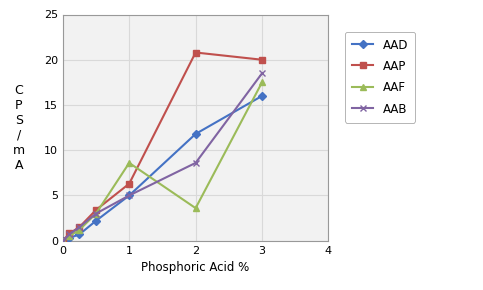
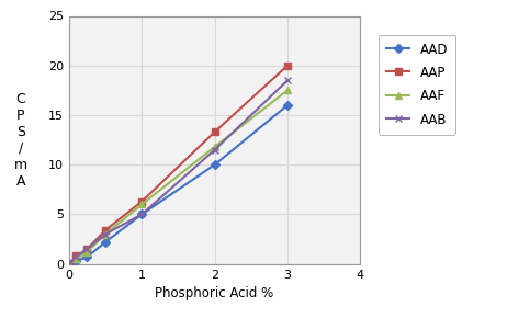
AAF/1: 8.6 -> 6.0
AAD/2: 11.8 -> 10.0
AAP/2: 20.8 -> 13.3
AAF/2: 3.6 -> 11.8
AAB/2: 8.6 -> 11.5
